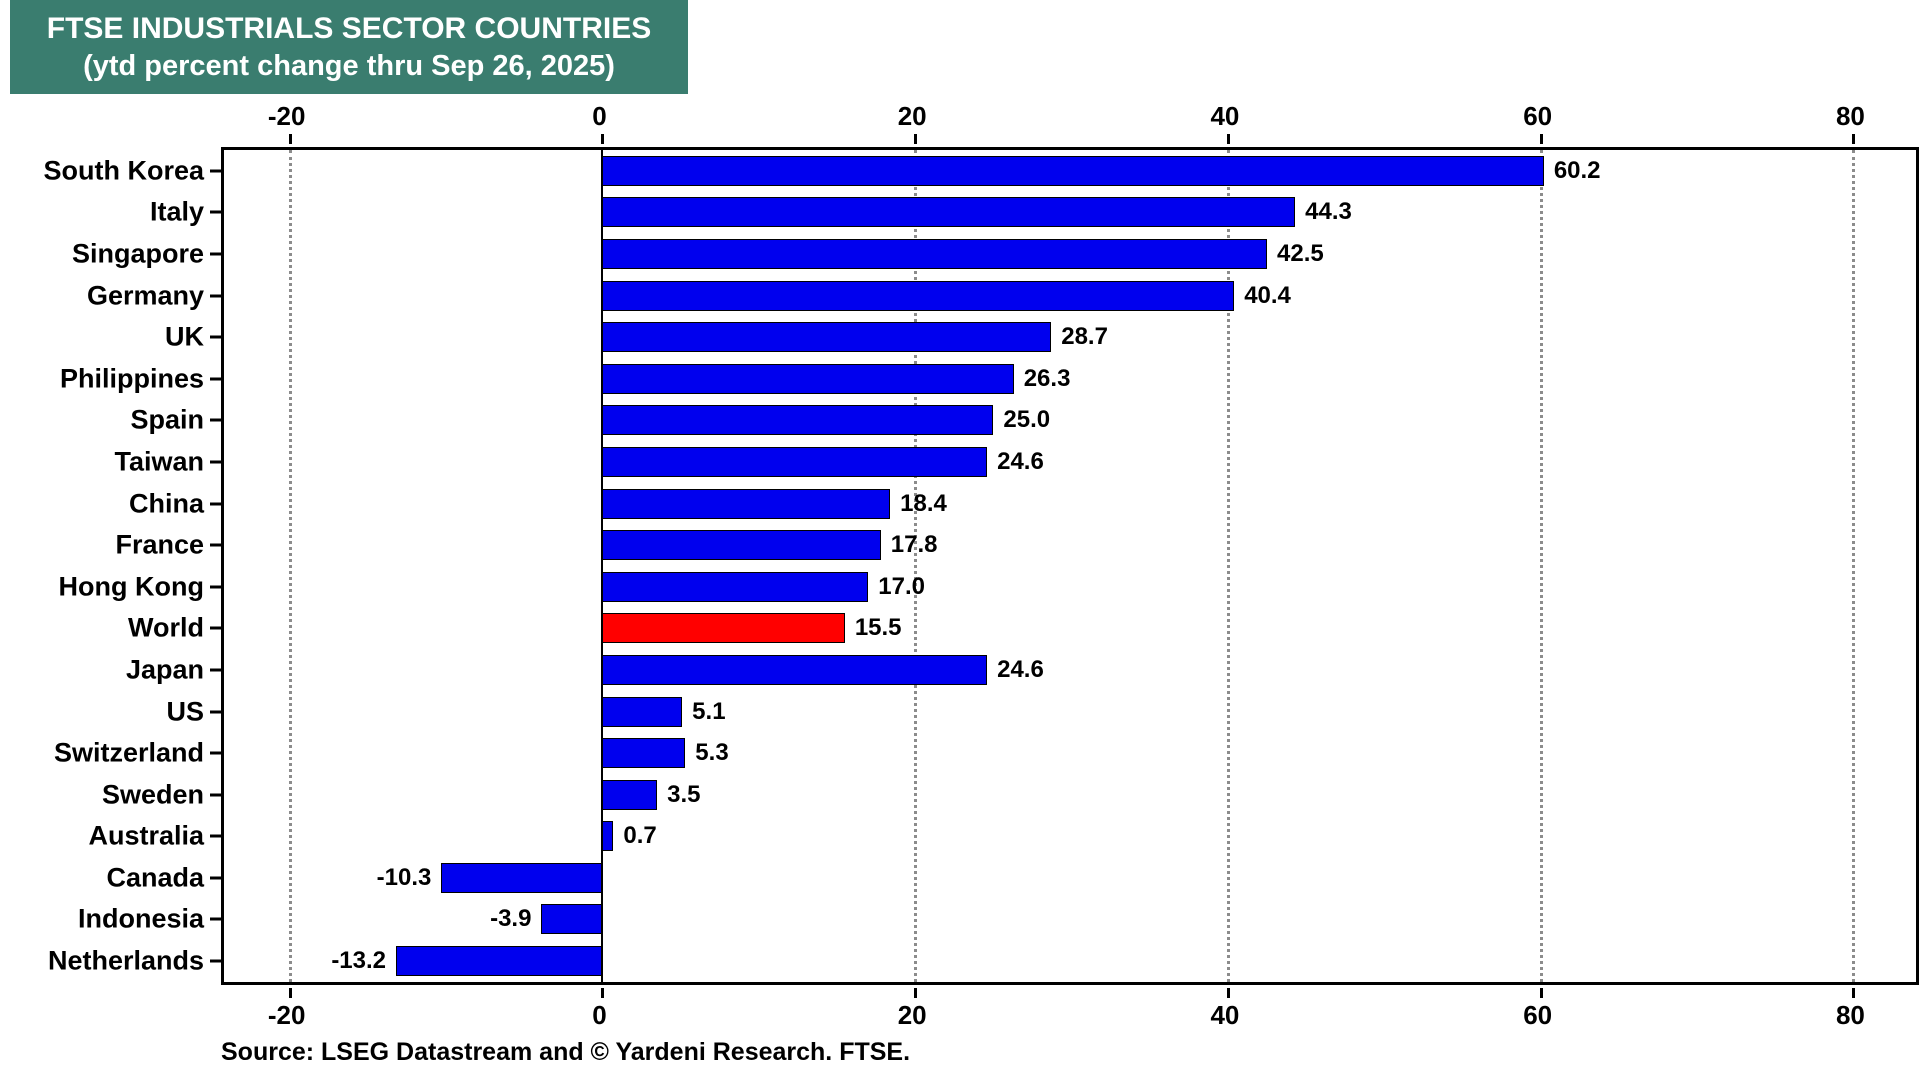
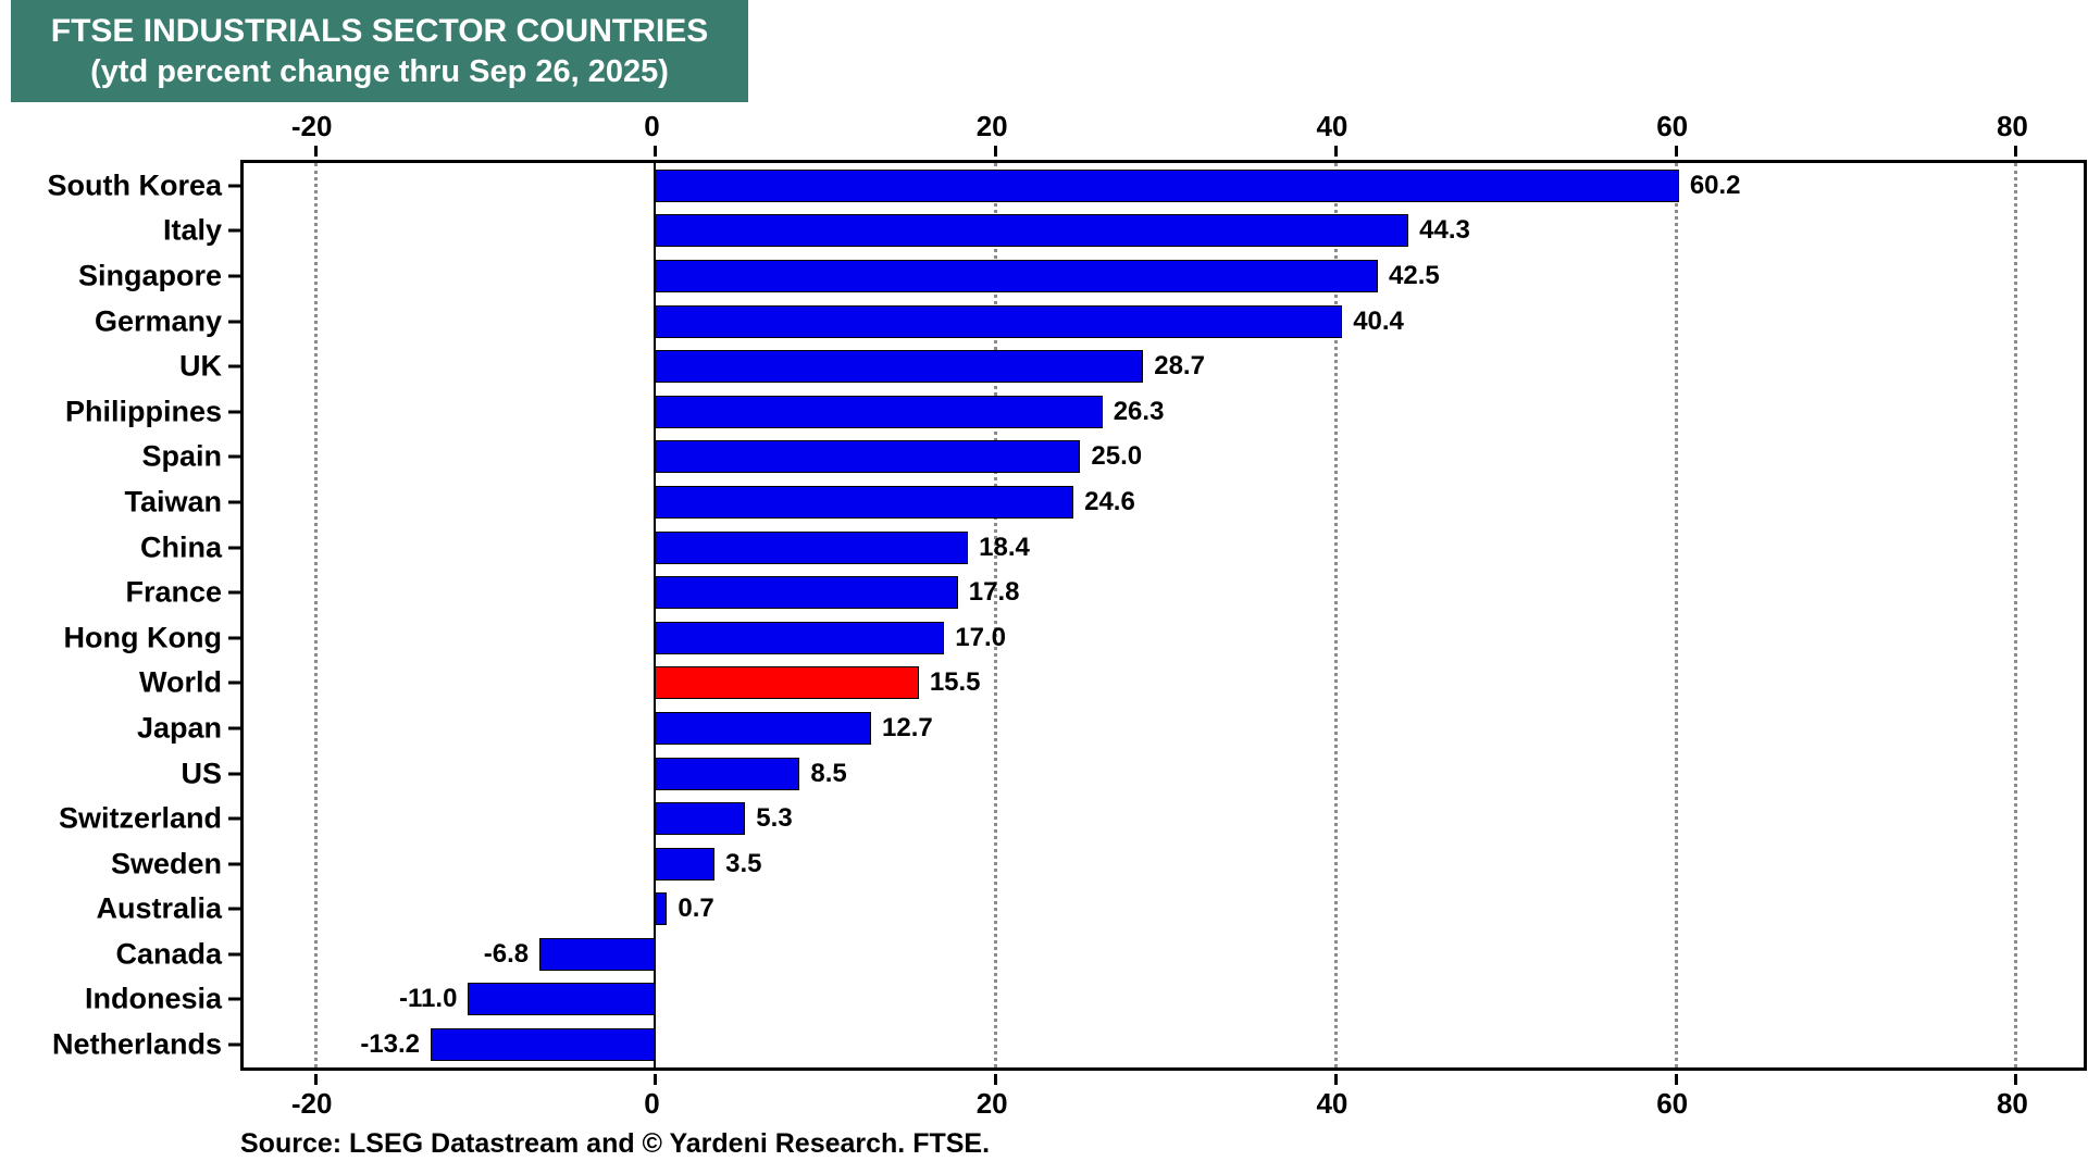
Japan: 24.6 -> 12.7
US: 5.1 -> 8.5
Canada: -10.3 -> -6.8
Indonesia: -3.9 -> -11.0
